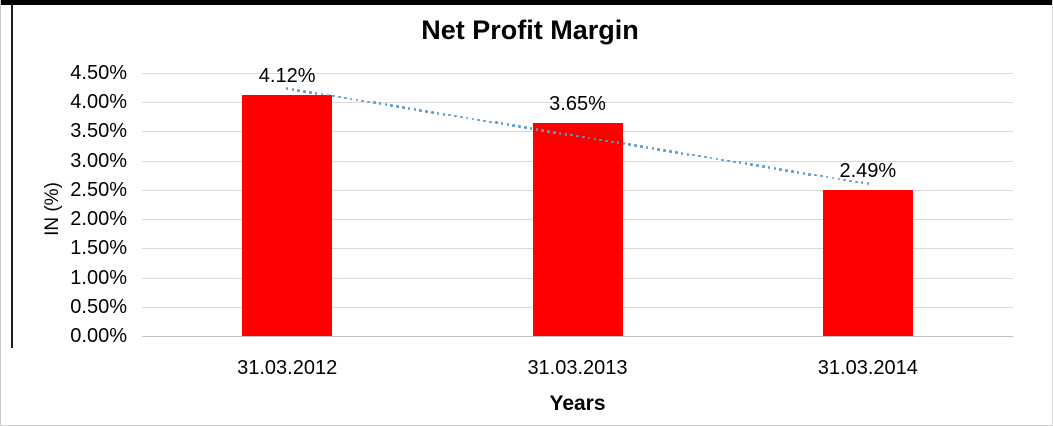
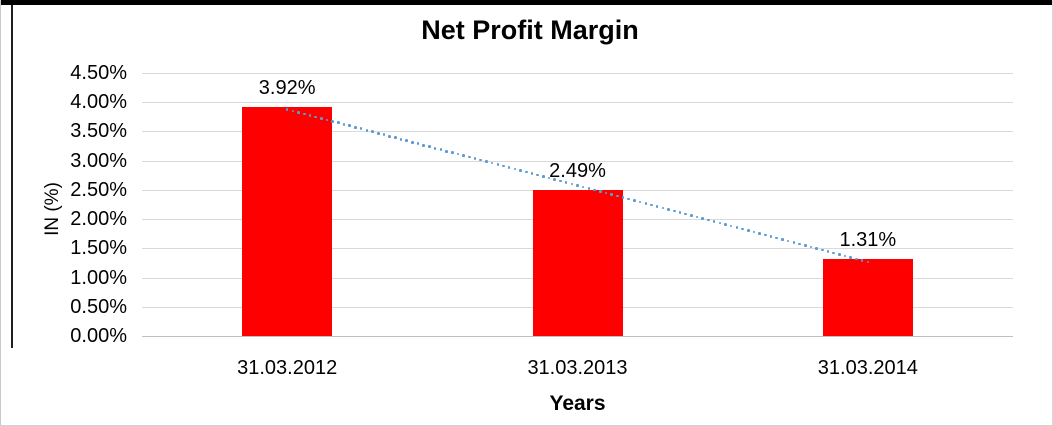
31.03.2012: 4.12% -> 3.92%
31.03.2013: 3.65% -> 2.49%
31.03.2014: 2.49% -> 1.31%
